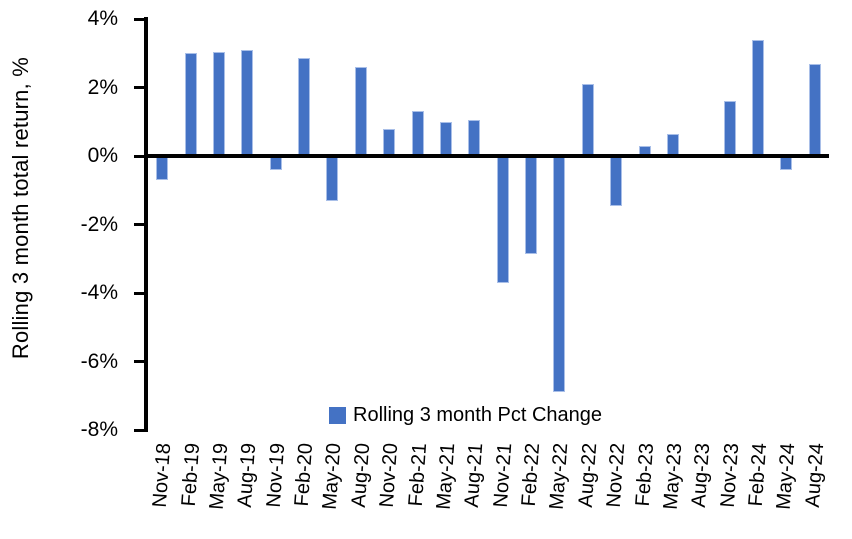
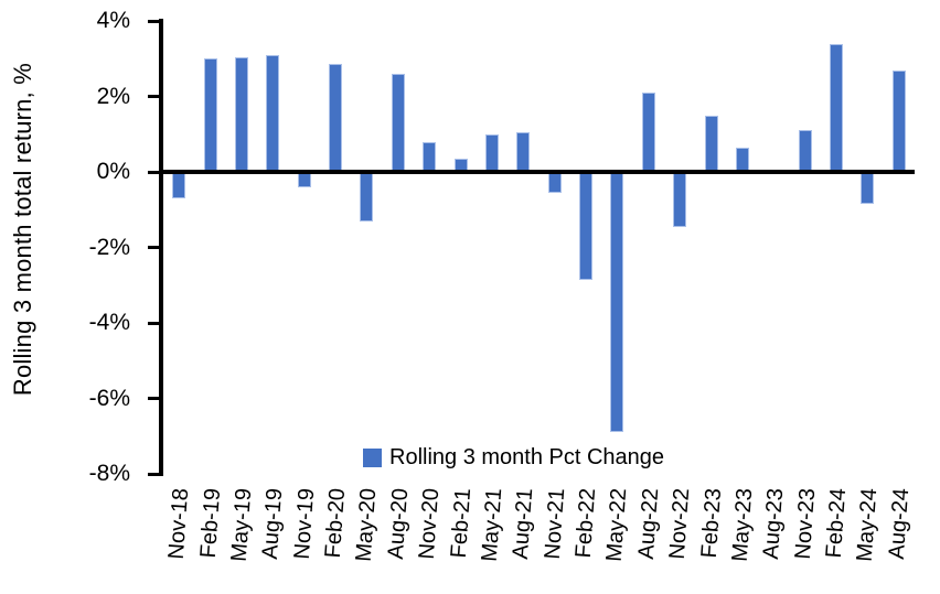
Feb-21: 1.3% -> 0.3%
Nov-21: -3.7% -> -0.6%
Feb-23: 0.3% -> 1.5%
Nov-23: 1.6% -> 1.1%
May-24: -0.4% -> -0.8%
